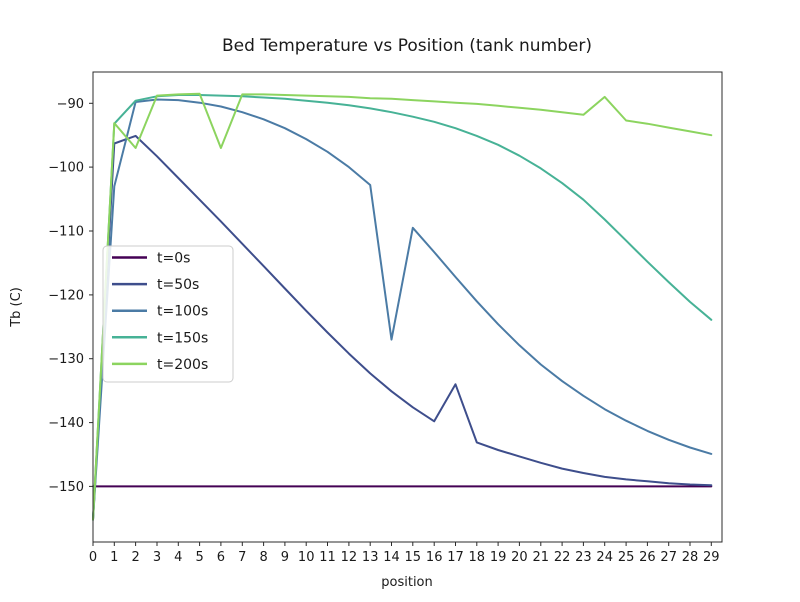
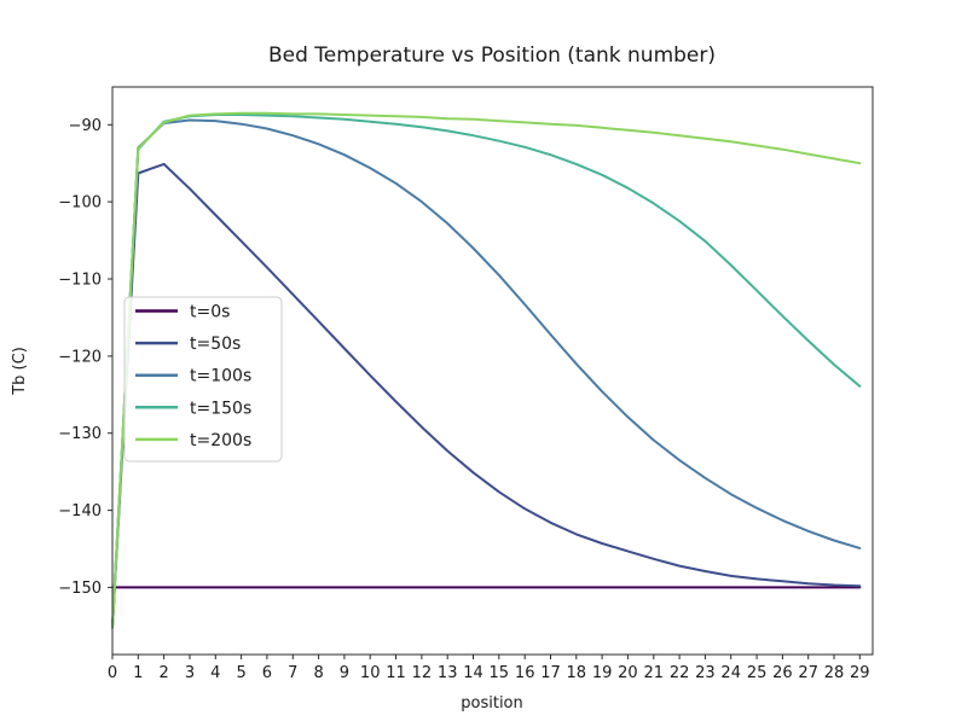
t=100s/1: -103 -> -93
t=200s/2: -97 -> -90
t=200s/6: -97 -> -88
t=100s/14: -127 -> -106
t=50s/17: -134 -> -142
t=200s/24: -89 -> -92
